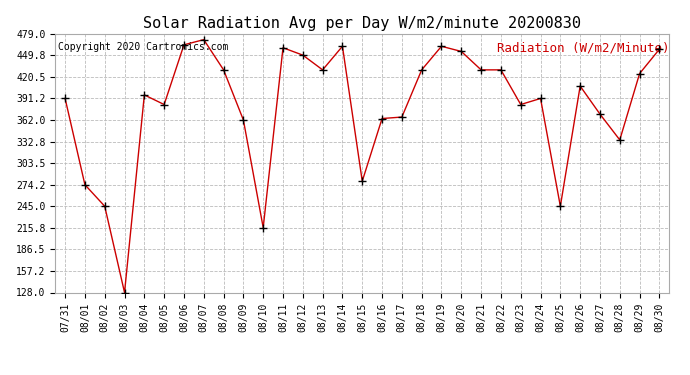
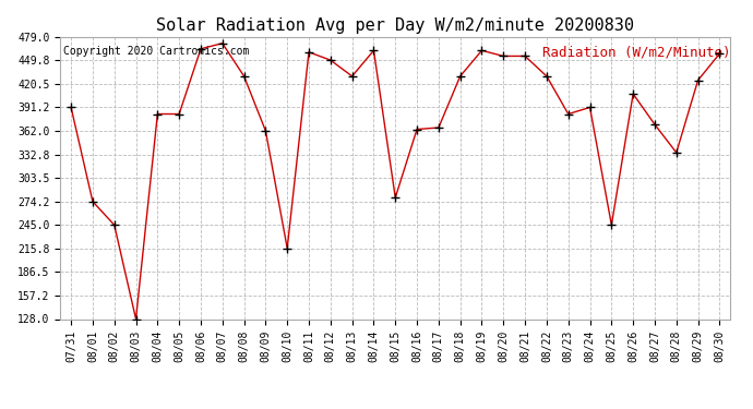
08/04: 396 -> 383
08/21: 430 -> 455
